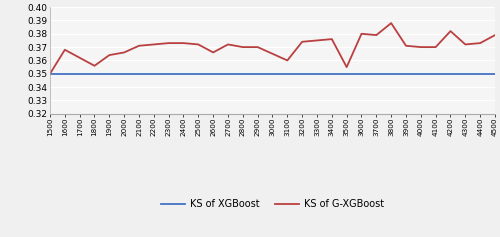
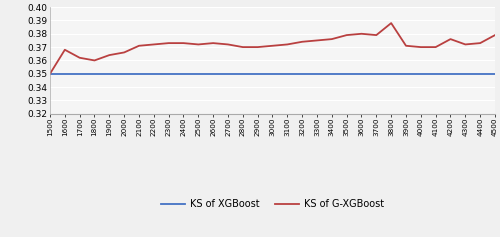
KS of G-XGBoost/1800: 0.356 -> 0.360
KS of G-XGBoost/2600: 0.366 -> 0.373
KS of G-XGBoost/3000: 0.365 -> 0.371
KS of G-XGBoost/3100: 0.360 -> 0.372
KS of G-XGBoost/3500: 0.355 -> 0.379
KS of G-XGBoost/4200: 0.382 -> 0.376
